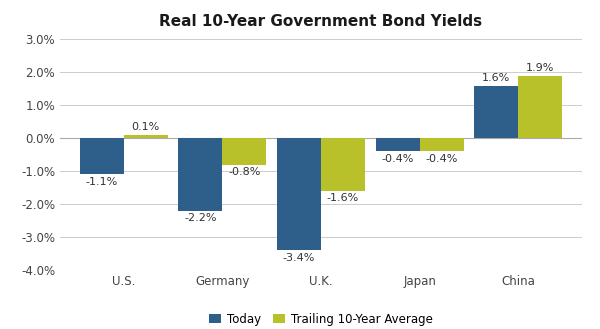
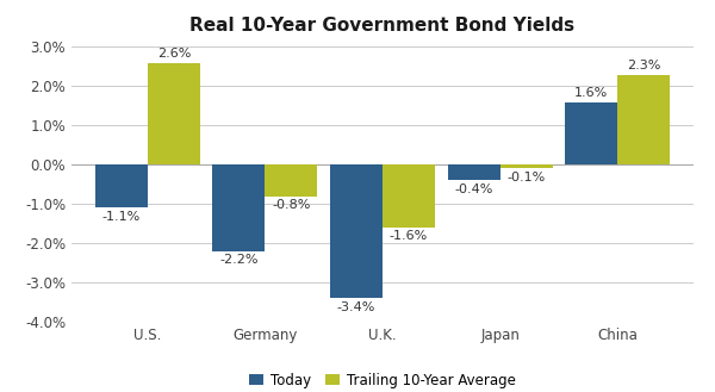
Trailing 10-Year Average/U.S.: 0.1% -> 2.6%
Trailing 10-Year Average/Japan: -0.4% -> -0.1%
Trailing 10-Year Average/China: 1.9% -> 2.3%
